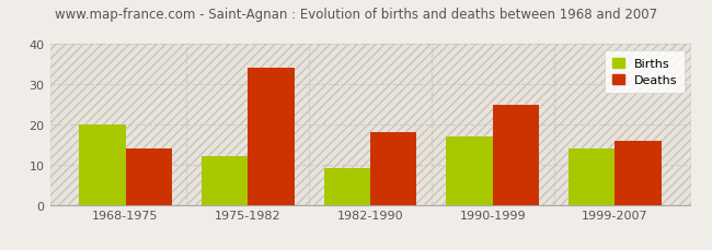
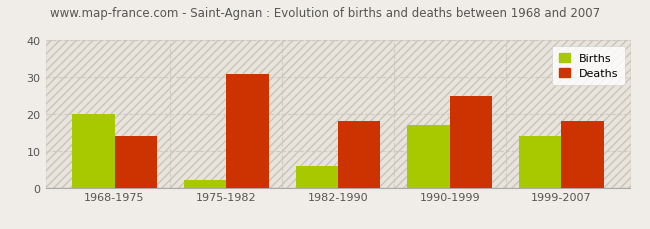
Births/1975-1982: 12 -> 2
Deaths/1975-1982: 34 -> 31
Births/1982-1990: 9 -> 6
Deaths/1999-2007: 16 -> 18
